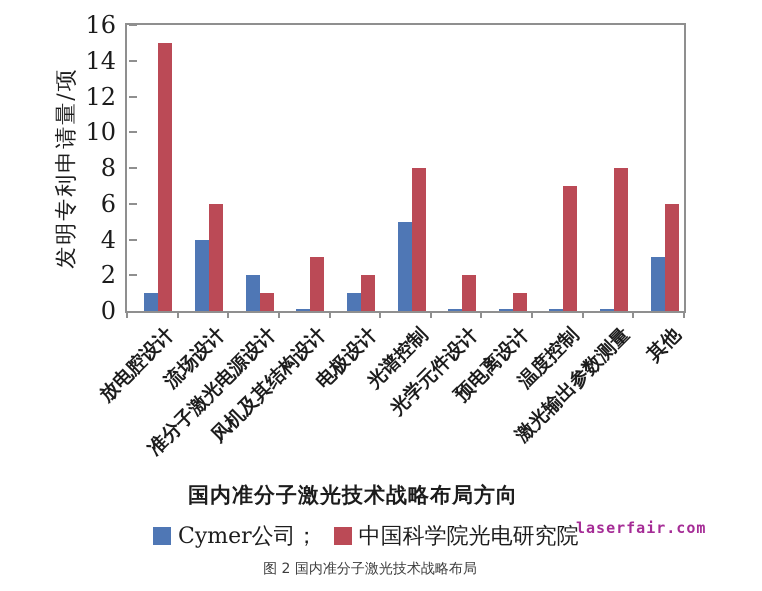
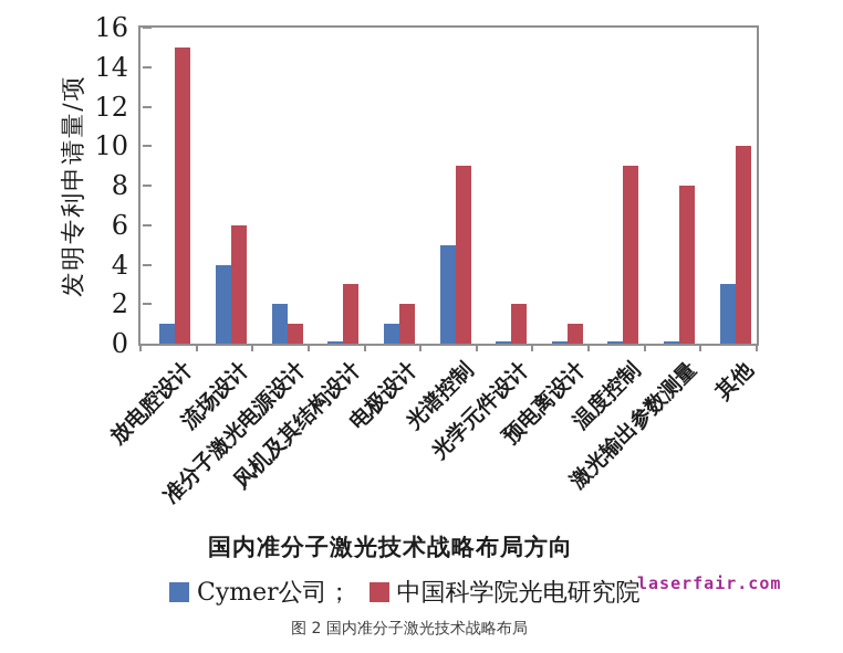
中国科学院光电研究院/光谱控制: 8 -> 9
中国科学院光电研究院/温度控制: 7 -> 9
中国科学院光电研究院/其他: 6 -> 10
